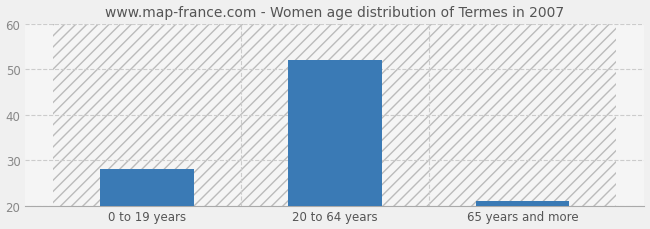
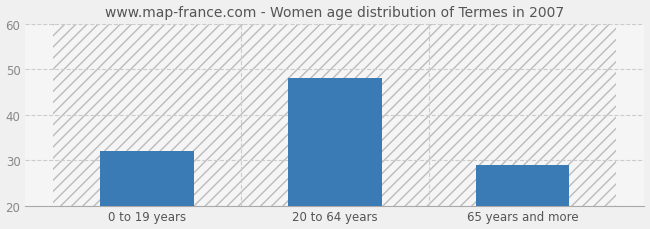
0 to 19 years: 28 -> 32
20 to 64 years: 52 -> 48
65 years and more: 21 -> 29
